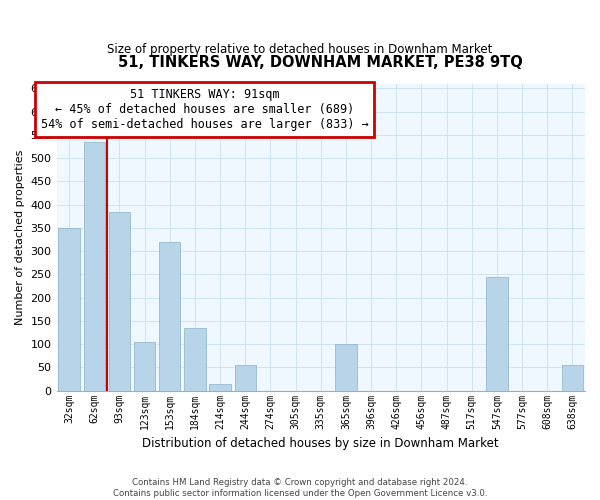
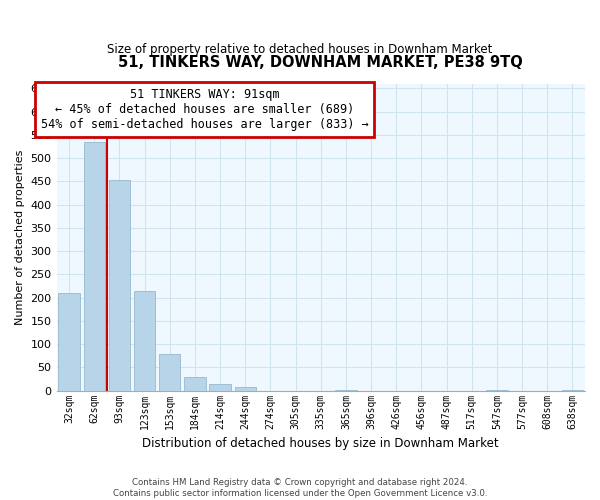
32sqm: 350 -> 210
93sqm: 385 -> 452
123sqm: 105 -> 215
153sqm: 320 -> 79
184sqm: 135 -> 29
244sqm: 55 -> 8
365sqm: 100 -> 1
547sqm: 245 -> 1
638sqm: 55 -> 1
